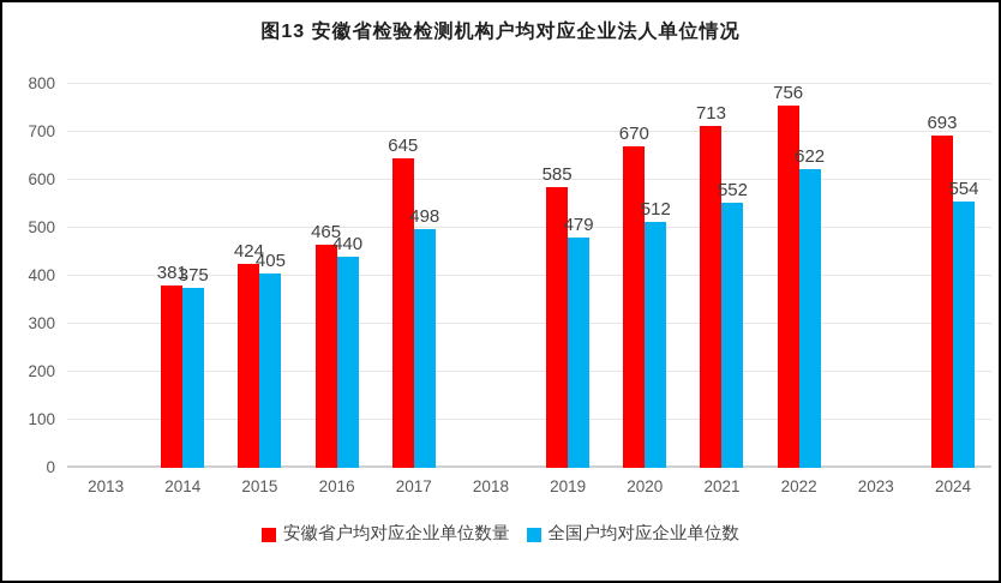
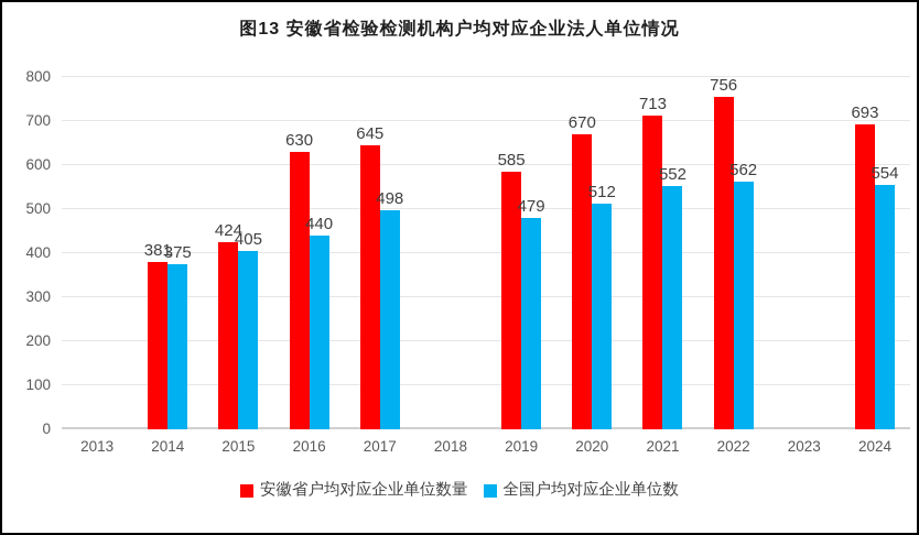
安徽省户均对应企业单位数量/2016: 465 -> 630
全国户均对应企业单位数/2022: 622 -> 562
